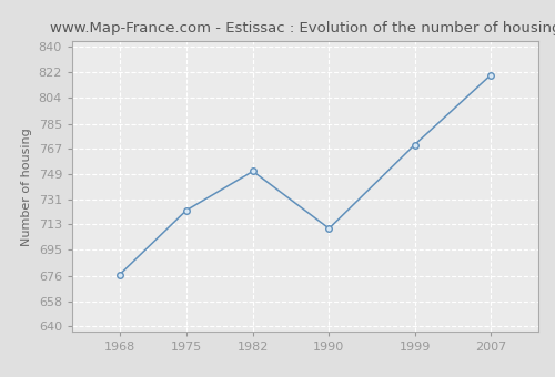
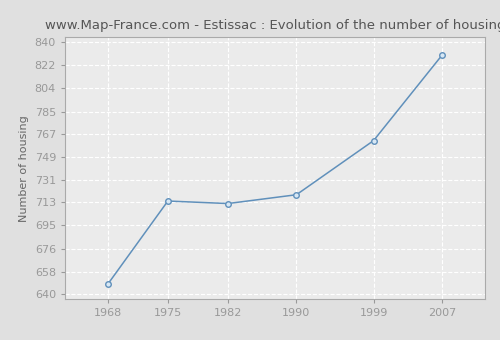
1968: 677 -> 648
1975: 723 -> 714
1982: 751 -> 712
1990: 710 -> 719
1999: 770 -> 762
2007: 820 -> 830
